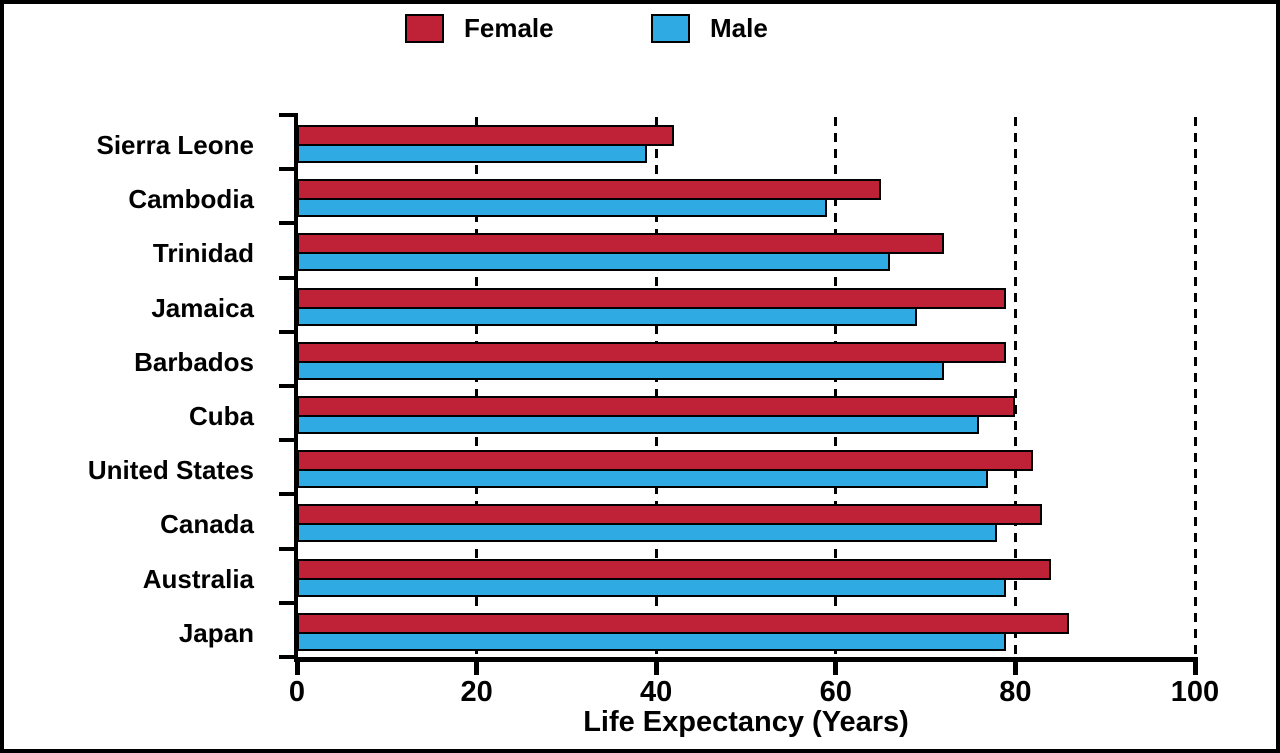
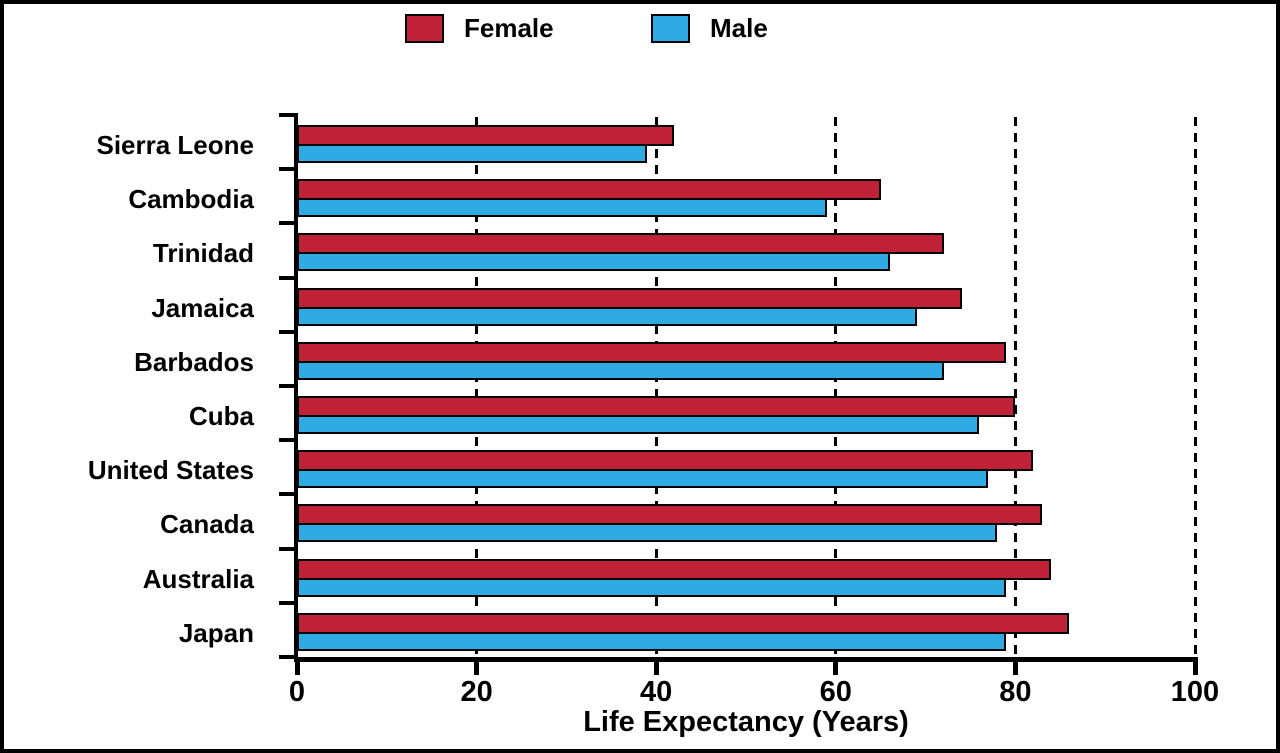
Female/Jamaica: 79 -> 74
